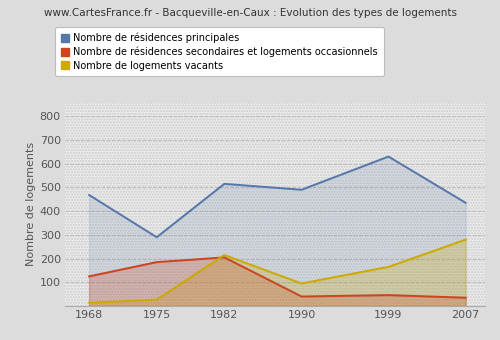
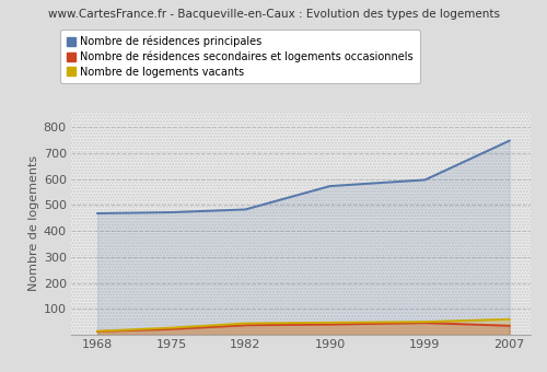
Nombre de résidences secondaires et logements occasionnels/1968: 125 -> 13
Nombre de résidences principales/1975: 290 -> 472
Nombre de résidences secondaires et logements occasionnels/1975: 185 -> 22
Nombre de résidences principales/1982: 515 -> 483
Nombre de résidences secondaires et logements occasionnels/1982: 205 -> 37
Nombre de logements vacants/1982: 215 -> 44
Nombre de résidences principales/1990: 490 -> 573
Nombre de logements vacants/1990: 95 -> 47
Nombre de résidences principales/1999: 630 -> 597
Nombre de logements vacants/1999: 165 -> 50
Nombre de résidences principales/2007: 435 -> 748
Nombre de logements vacants/2007: 280 -> 60
